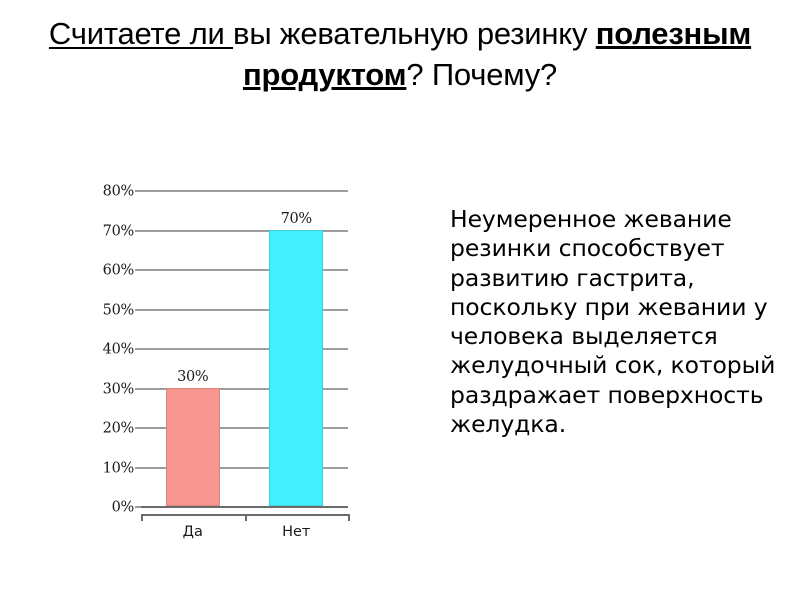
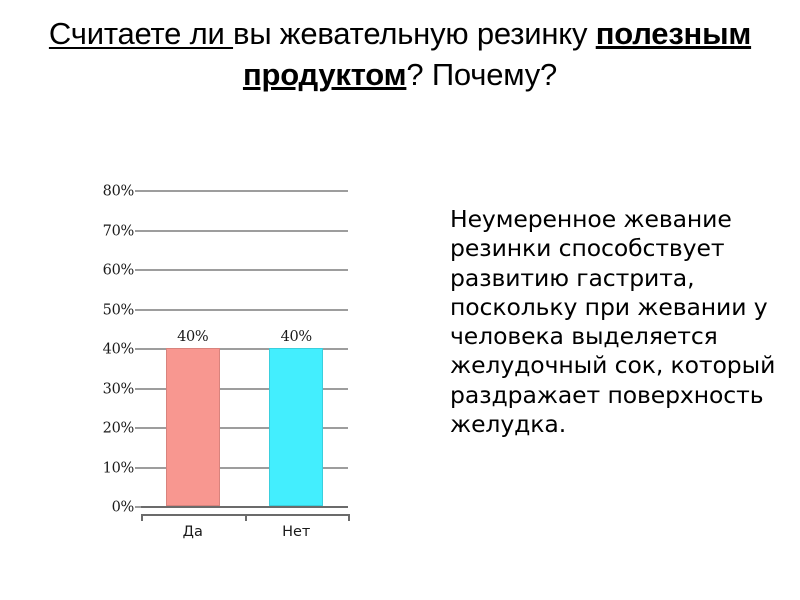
Да: 30% -> 40%
Нет: 70% -> 40%
